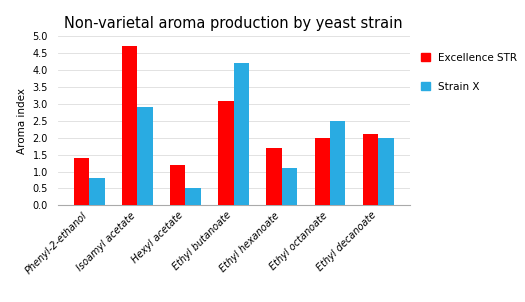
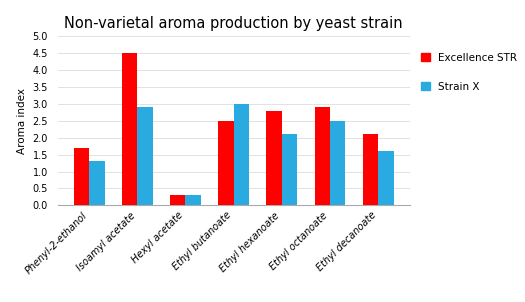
Excellence STR/Phenyl-2-ethanol: 1.4 -> 1.7
Strain X/Phenyl-2-ethanol: 0.8 -> 1.3
Excellence STR/Isoamyl acetate: 4.7 -> 4.5
Excellence STR/Hexyl acetate: 1.2 -> 0.3
Strain X/Hexyl acetate: 0.5 -> 0.3
Excellence STR/Ethyl butanoate: 3.1 -> 2.5
Strain X/Ethyl butanoate: 4.2 -> 3.0
Excellence STR/Ethyl hexanoate: 1.7 -> 2.8
Strain X/Ethyl hexanoate: 1.1 -> 2.1
Excellence STR/Ethyl octanoate: 2.0 -> 2.9
Strain X/Ethyl decanoate: 2.0 -> 1.6
